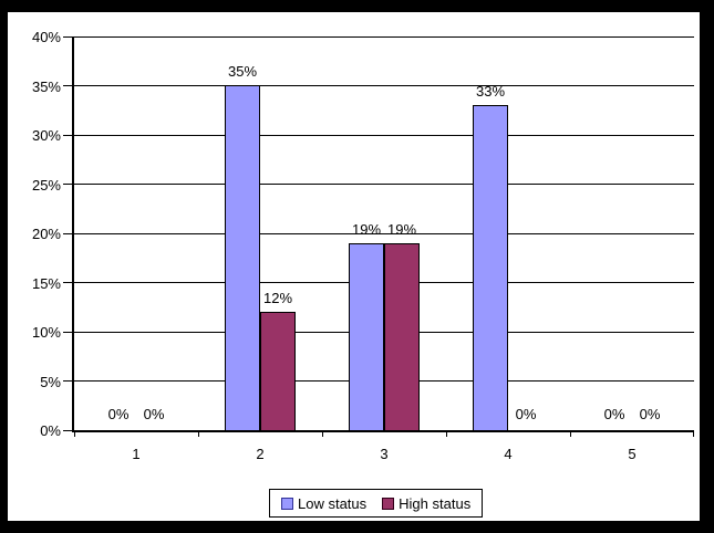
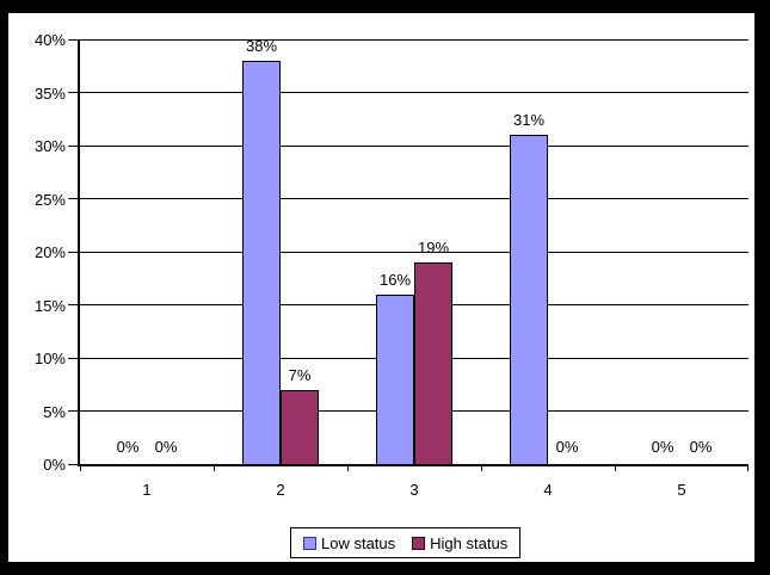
Low status/2: 35% -> 38%
High status/2: 12% -> 7%
Low status/3: 19% -> 16%
Low status/4: 33% -> 31%
